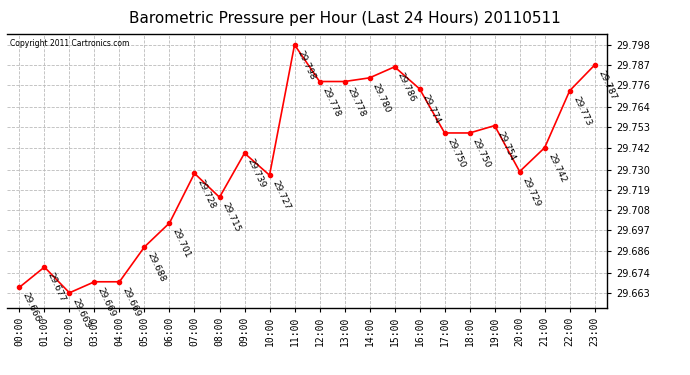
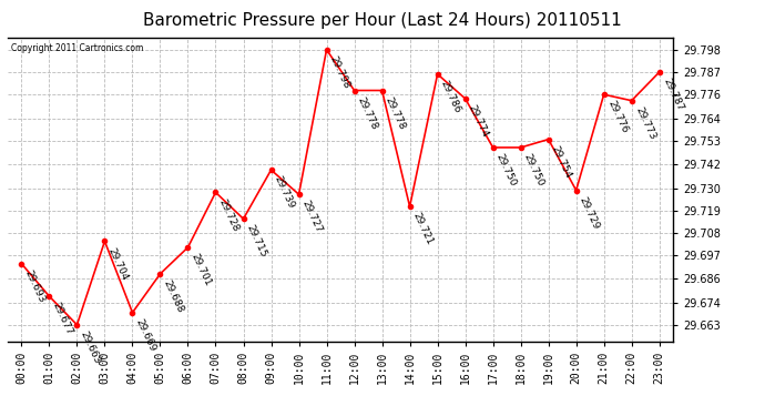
00:00: 29.666 -> 29.693
03:00: 29.669 -> 29.704
14:00: 29.780 -> 29.721
21:00: 29.742 -> 29.776
